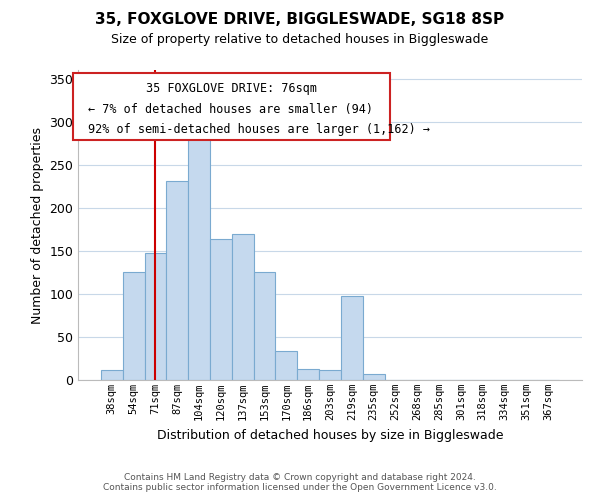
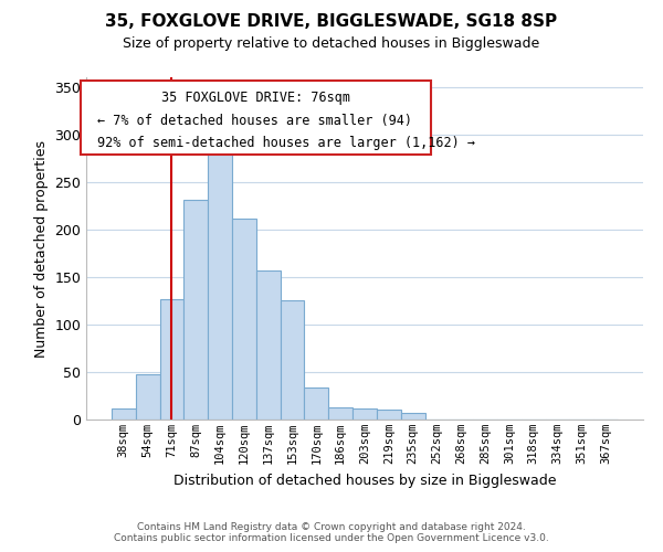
54sqm: 126 -> 48
71sqm: 148 -> 127
120sqm: 164 -> 211
137sqm: 170 -> 157
219sqm: 98 -> 10
